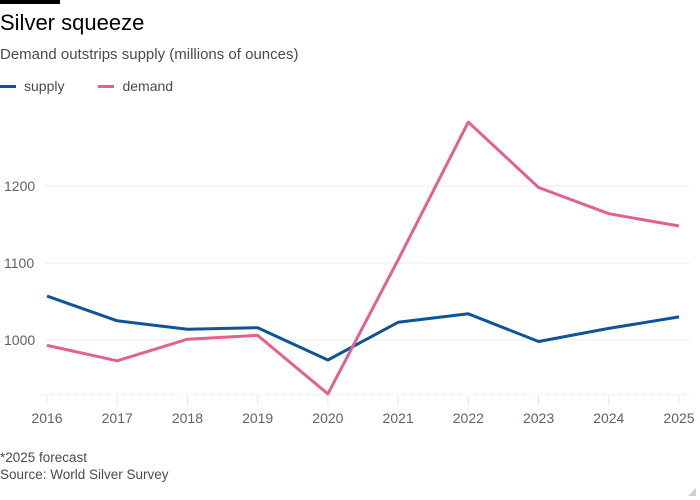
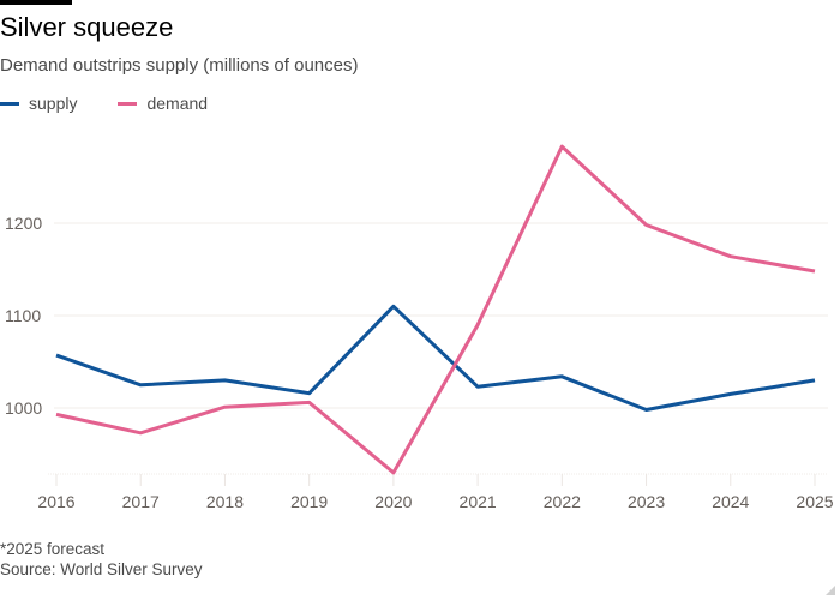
supply/2018: 1010 -> 1030
supply/2020: 970 -> 1110
demand/2021: 1100 -> 1090
